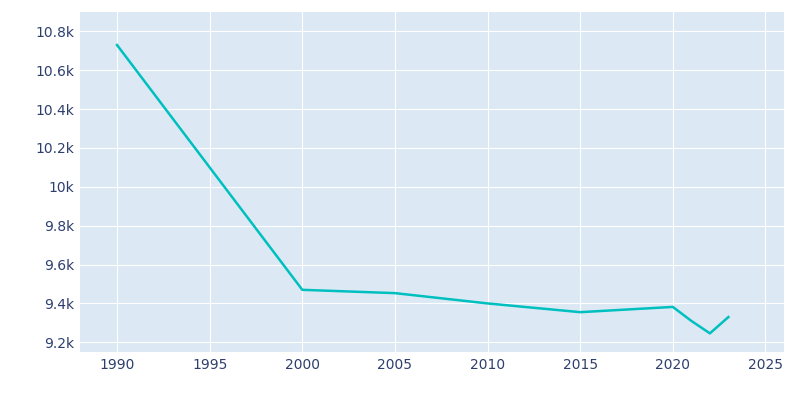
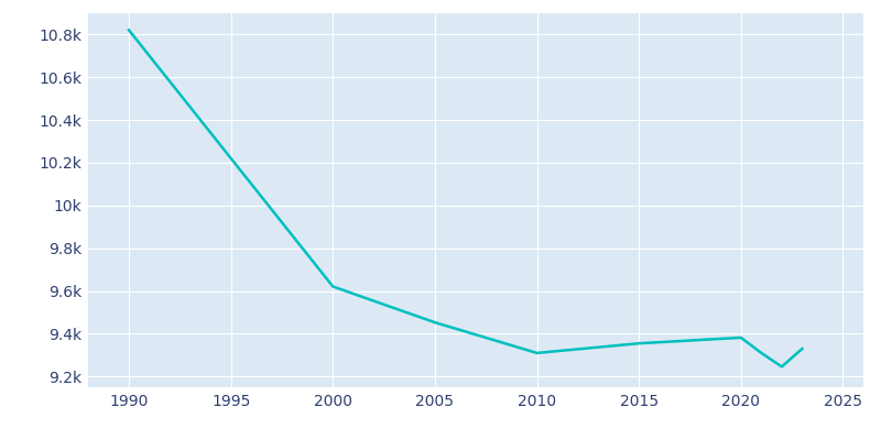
1990: 10.73k -> 10.82k
2000: 9.47k -> 9.62k
2010: 9.40k -> 9.31k
